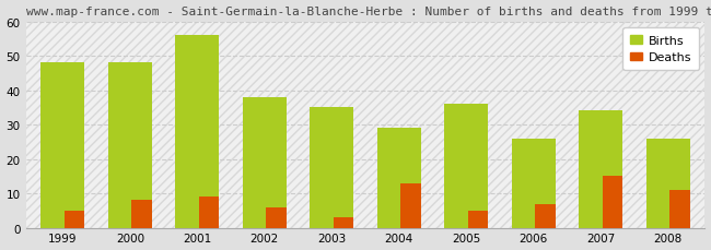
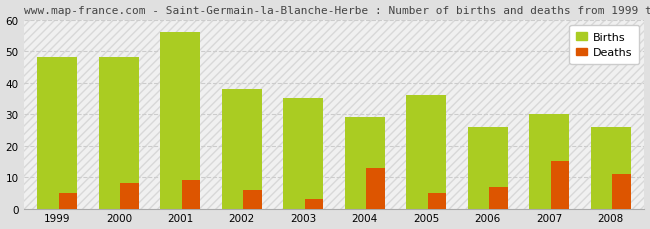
Births/2007: 34 -> 30
